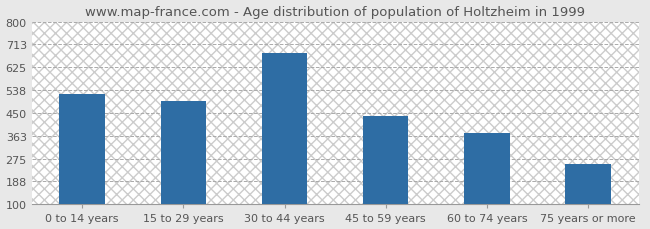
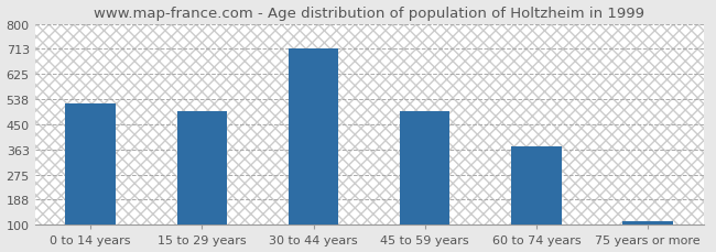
30 to 44 years: 680 -> 713
45 to 59 years: 440 -> 497
75 years or more: 255 -> 112
